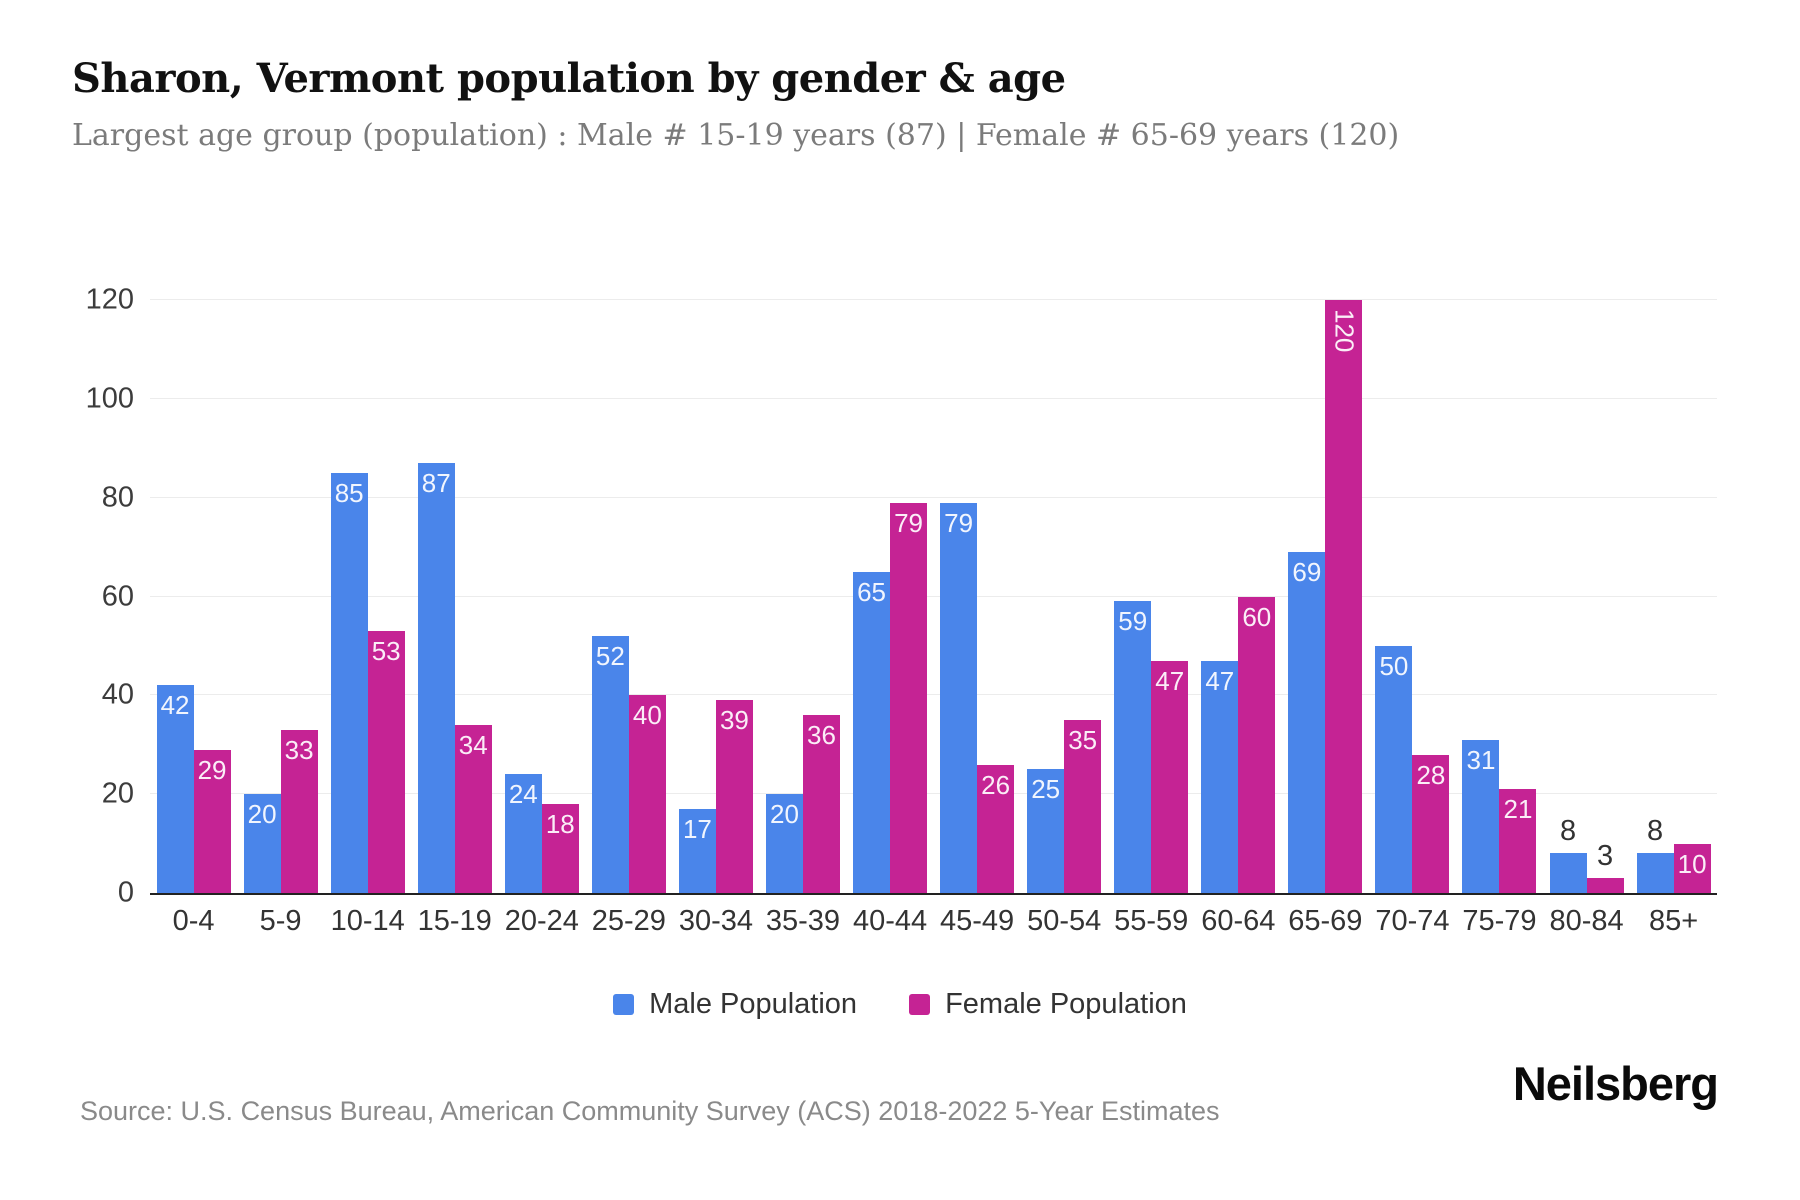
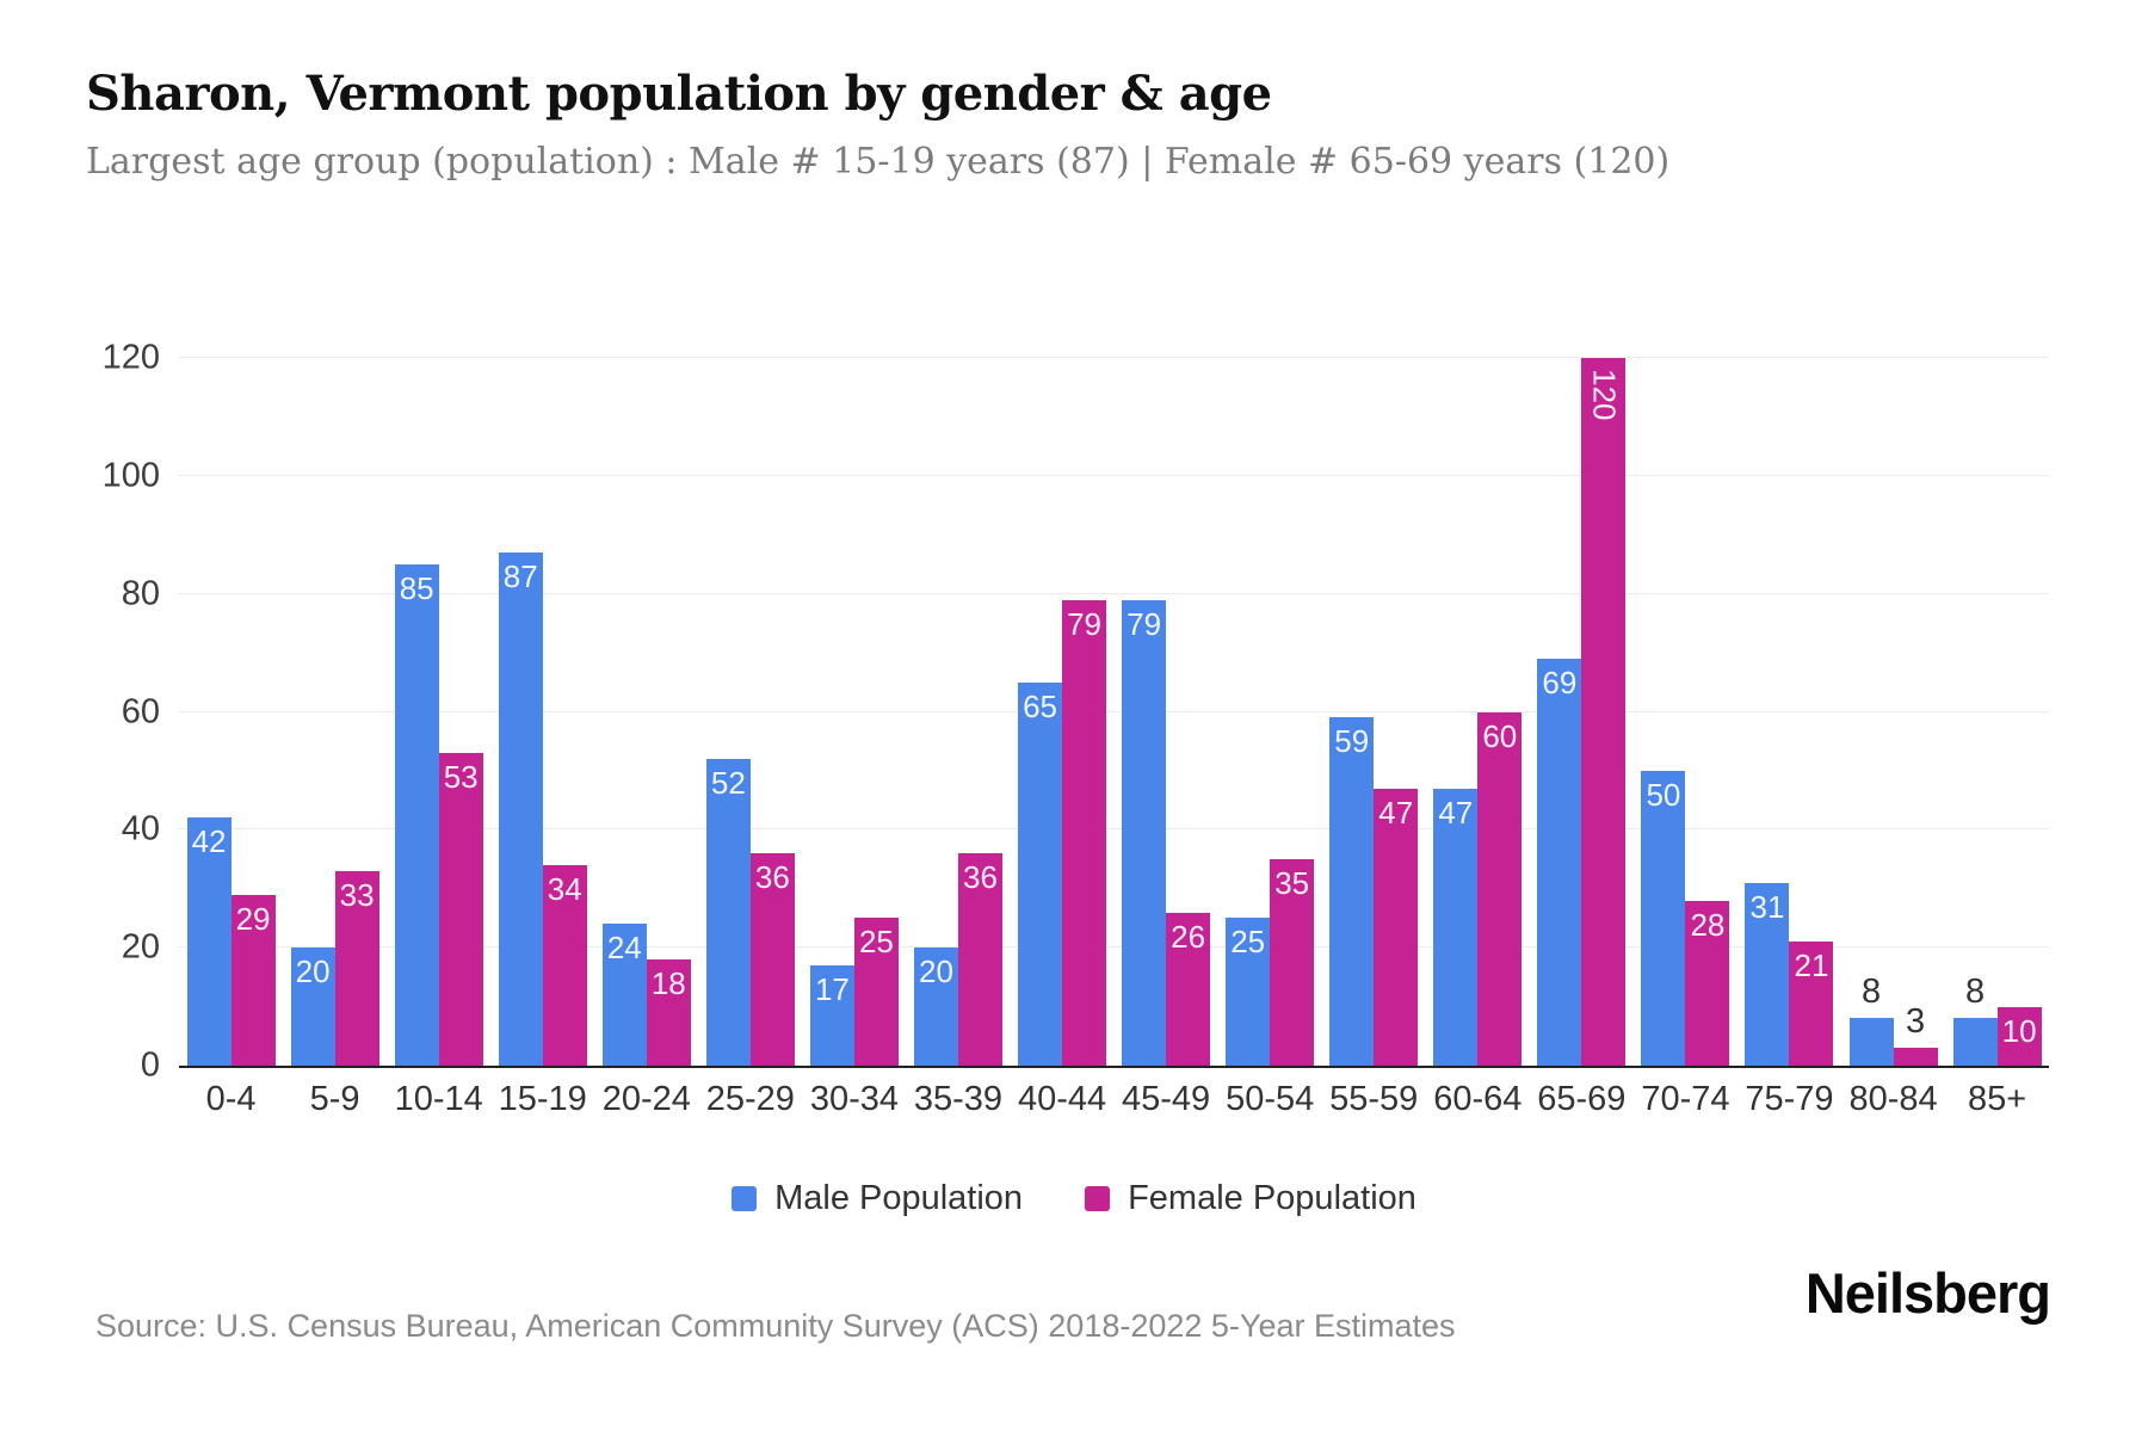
Female Population/25-29: 40 -> 36
Female Population/30-34: 39 -> 25
